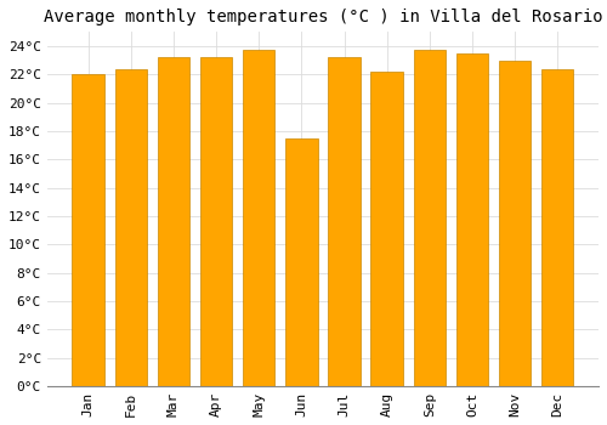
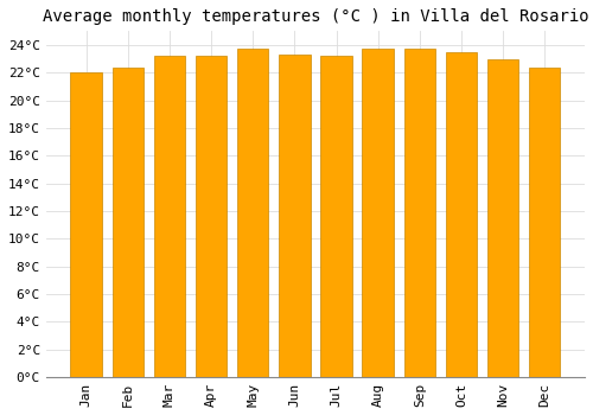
Jun: 17.5°C -> 23.3°C
Aug: 22.2°C -> 23.7°C
